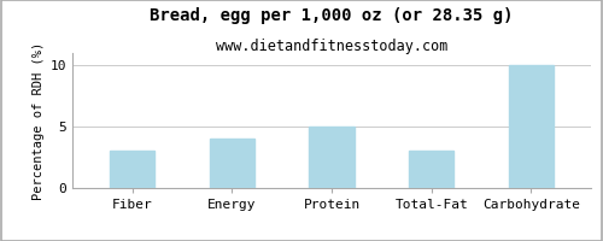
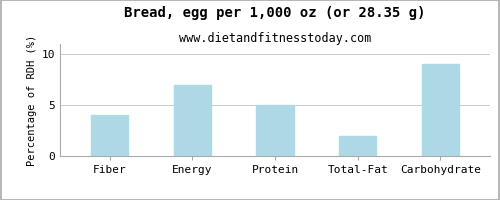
Fiber: 3 -> 4
Energy: 4 -> 7
Total-Fat: 3 -> 2
Carbohydrate: 10 -> 9
